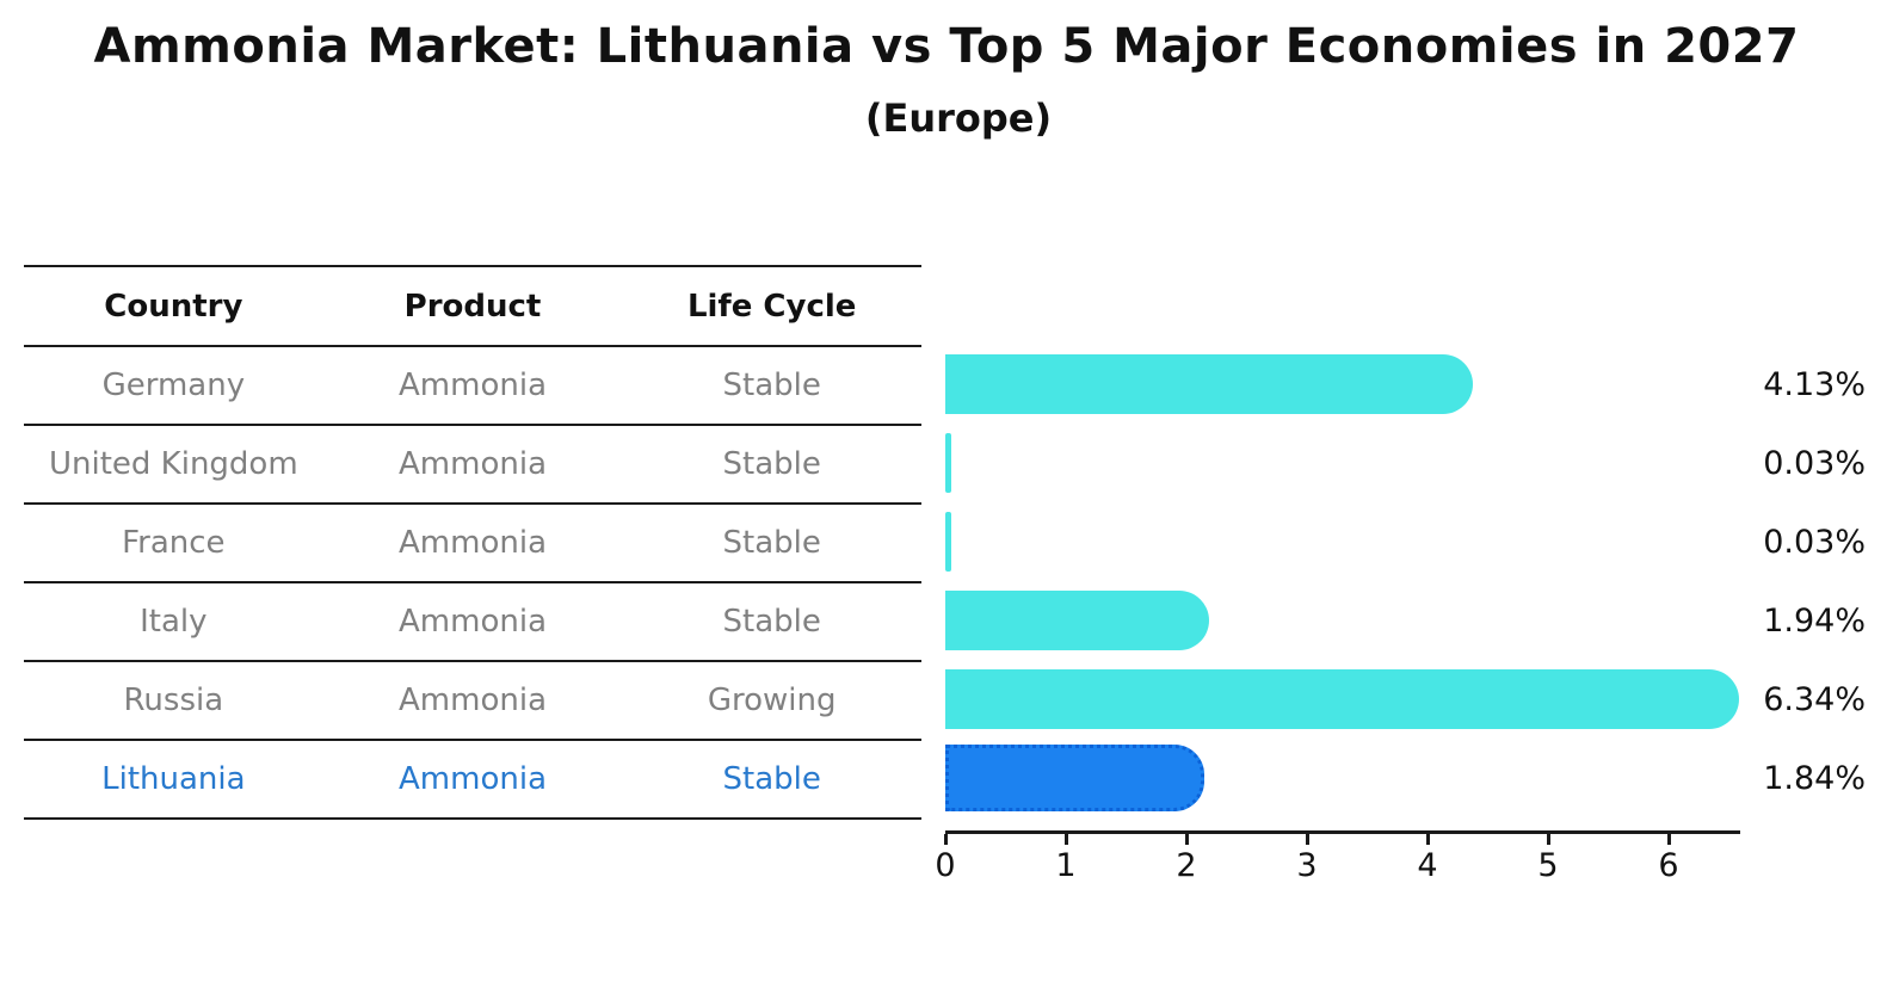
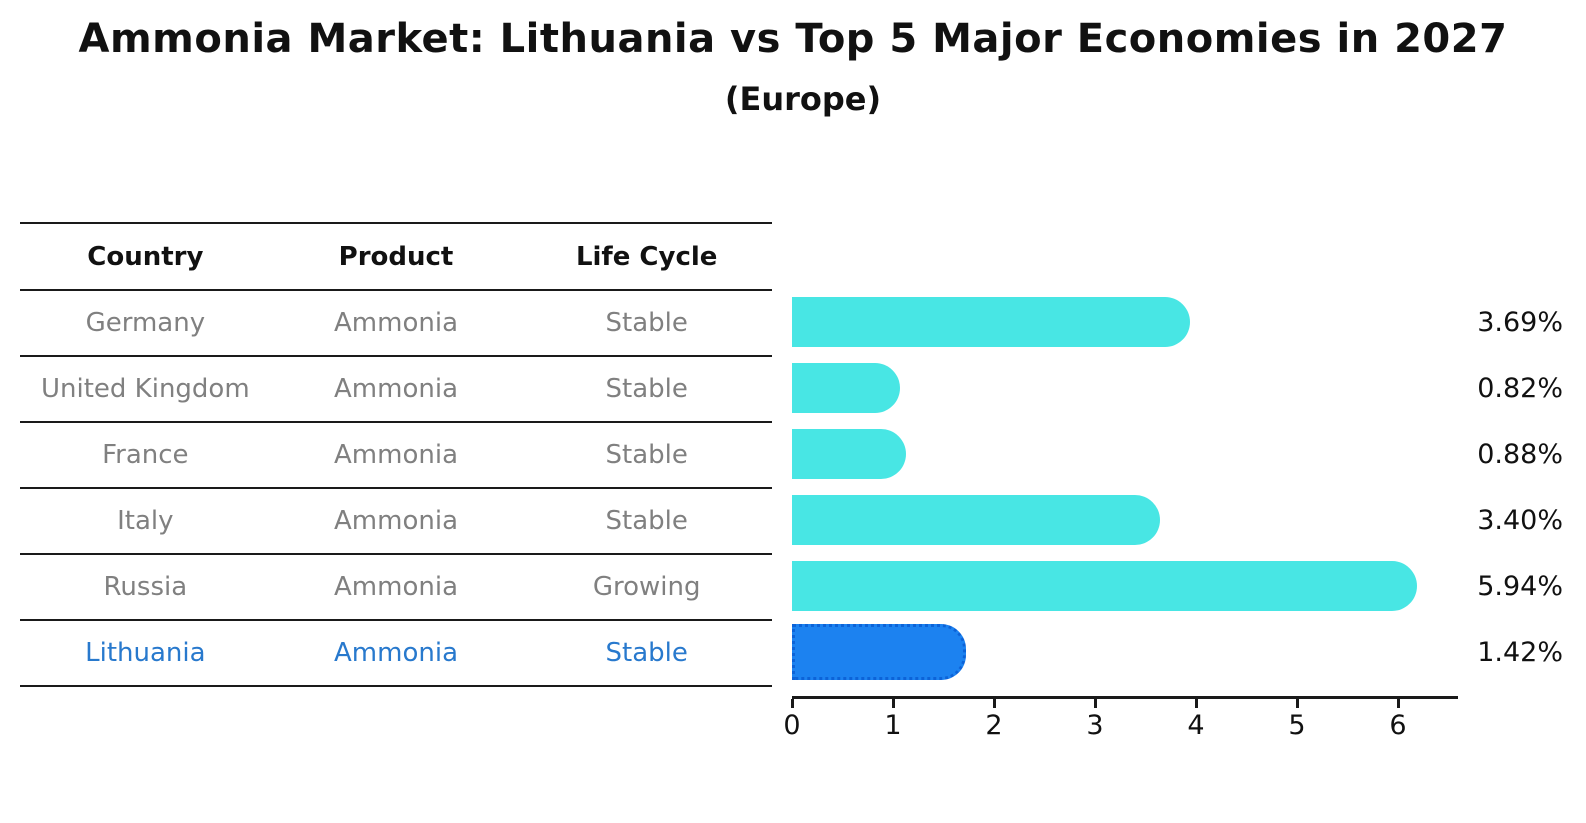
Germany: 4.13% -> 3.69%
United Kingdom: 0.03% -> 0.82%
France: 0.03% -> 0.88%
Italy: 1.94% -> 3.40%
Russia: 6.34% -> 5.94%
Lithuania: 1.84% -> 1.42%
